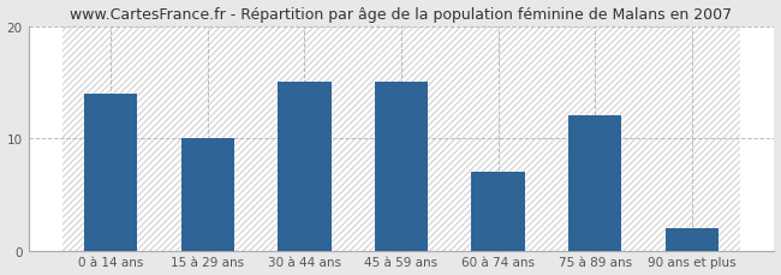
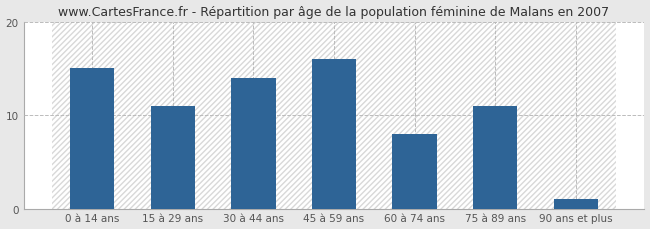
0 à 14 ans: 14 -> 15
15 à 29 ans: 10 -> 11
30 à 44 ans: 15 -> 14
45 à 59 ans: 15 -> 16
60 à 74 ans: 7 -> 8
75 à 89 ans: 12 -> 11
90 ans et plus: 2 -> 1
